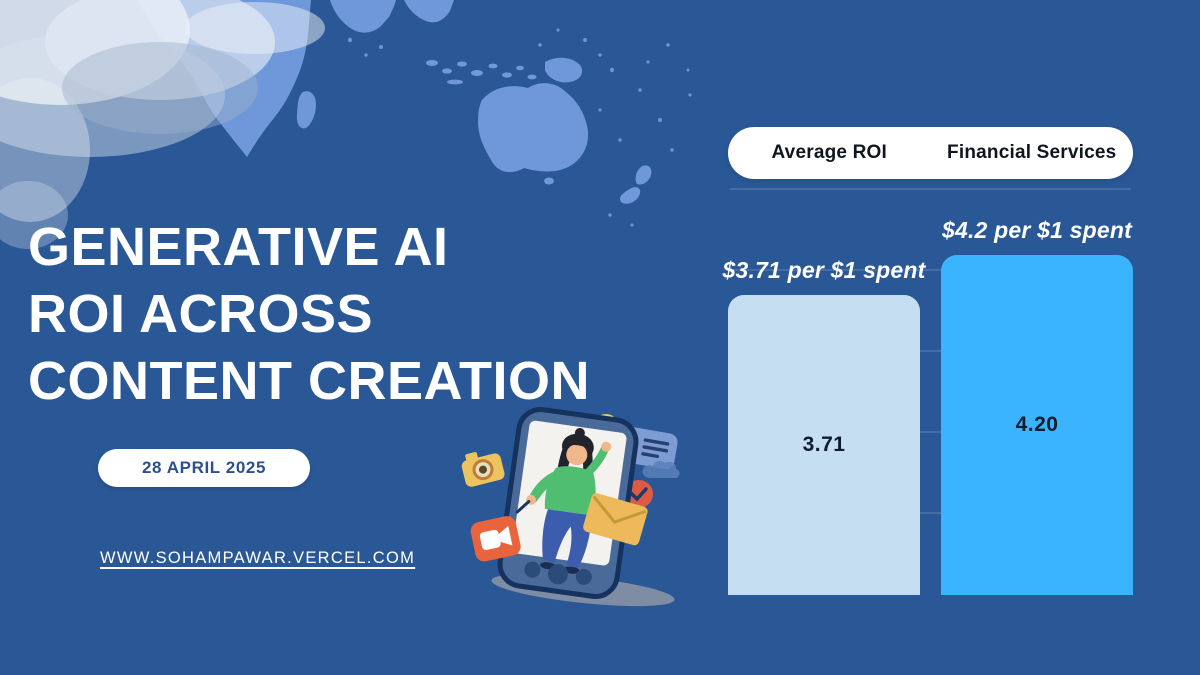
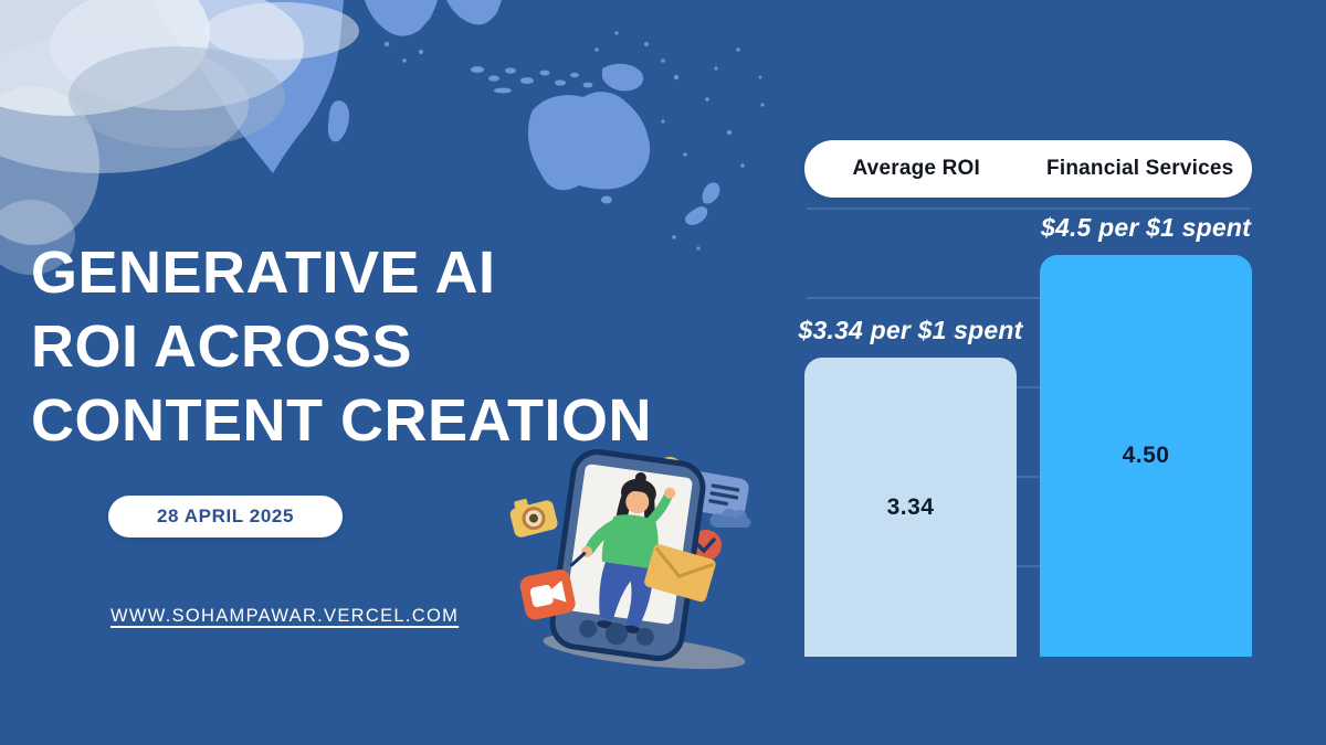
Average ROI: 3.71 -> 3.34
Financial Services: 4.20 -> 4.50
